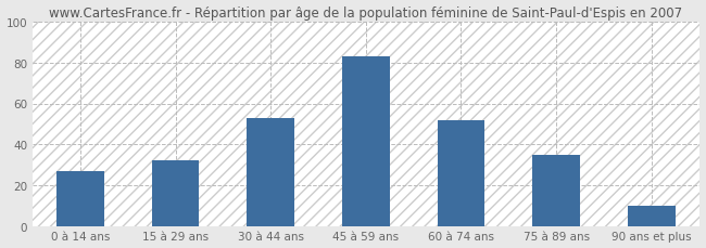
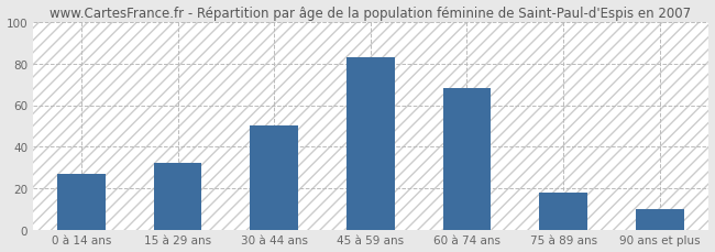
30 à 44 ans: 53 -> 50
60 à 74 ans: 52 -> 68
75 à 89 ans: 35 -> 18
